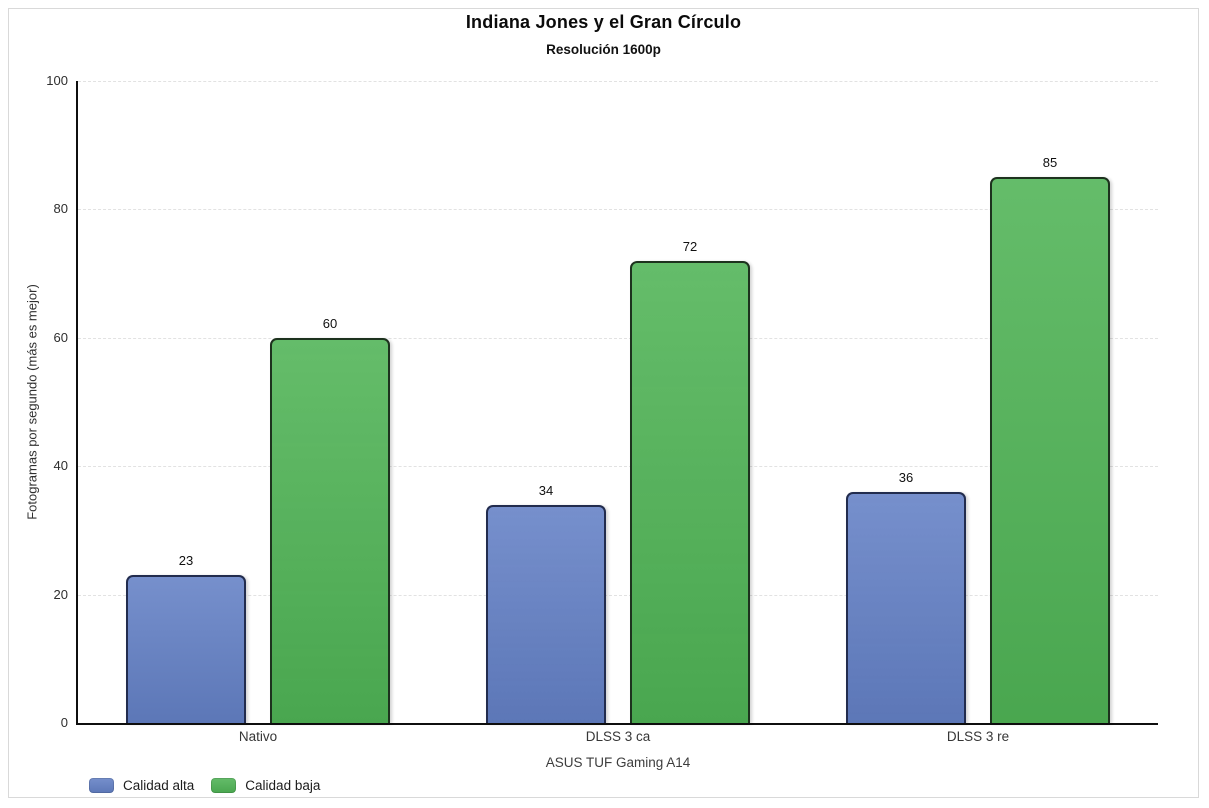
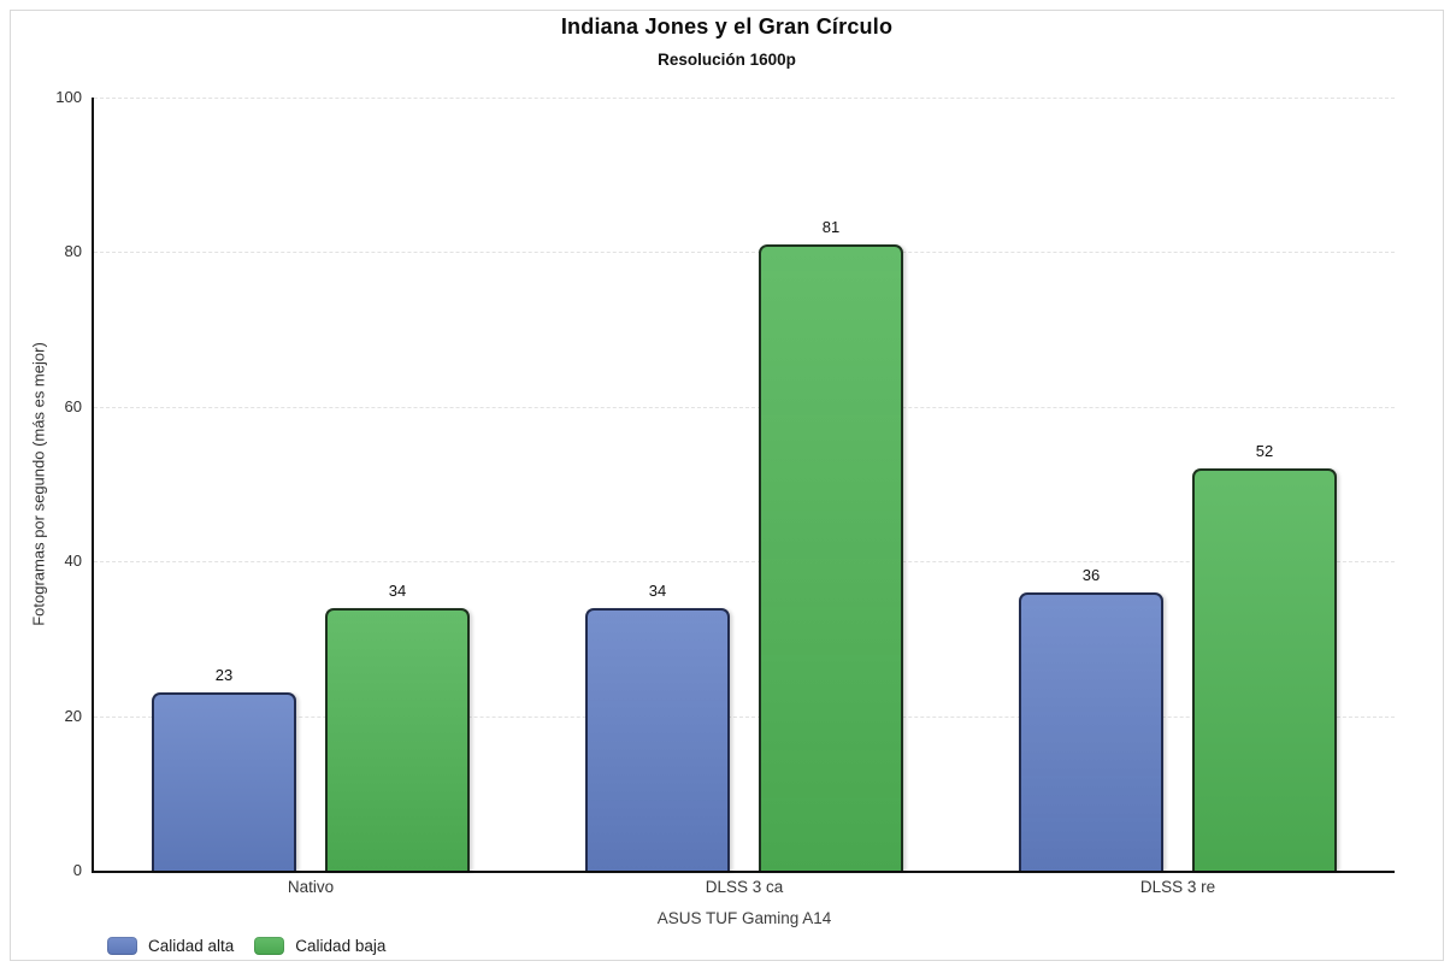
Calidad baja/Nativo: 60 -> 34
Calidad baja/DLSS 3 ca: 72 -> 81
Calidad baja/DLSS 3 re: 85 -> 52
